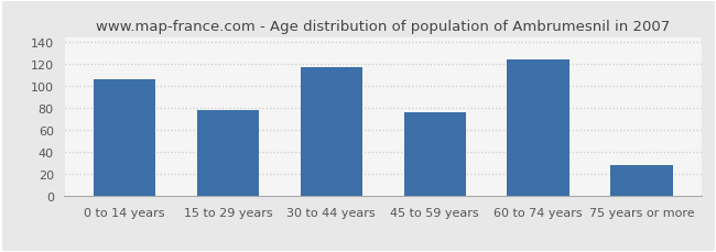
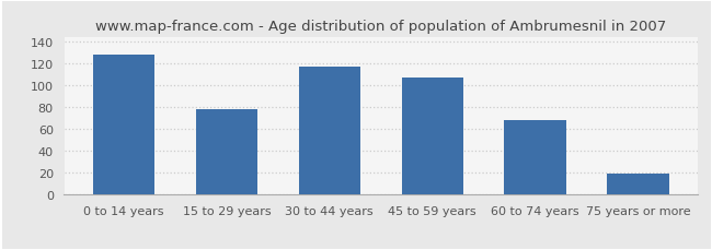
0 to 14 years: 106 -> 128
45 to 59 years: 76 -> 107
60 to 74 years: 124 -> 68
75 years or more: 28 -> 19
